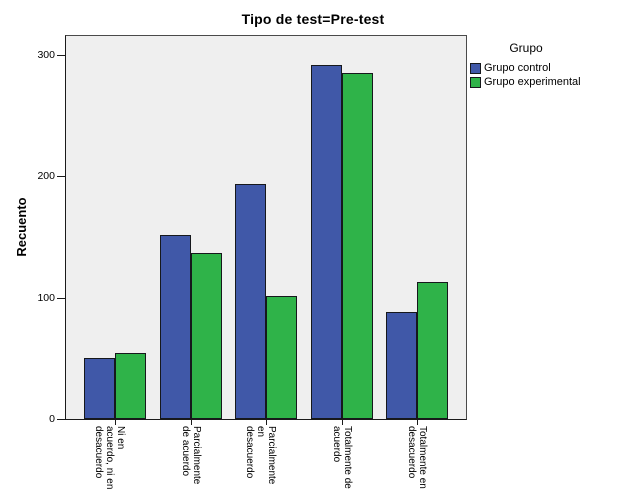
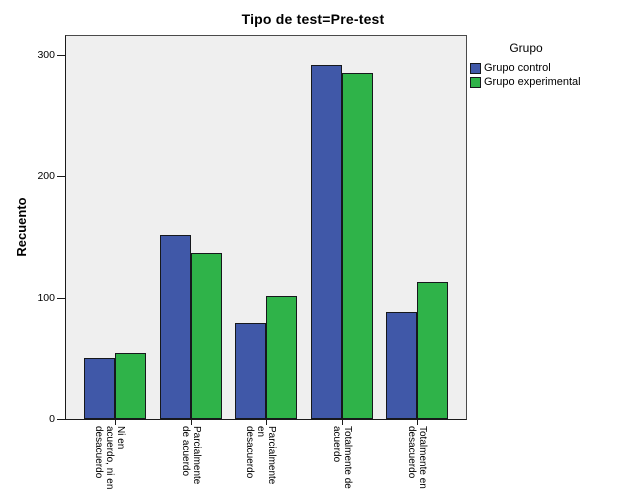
Grupo control/Parcialmente en desacuerdo: 194 -> 79
